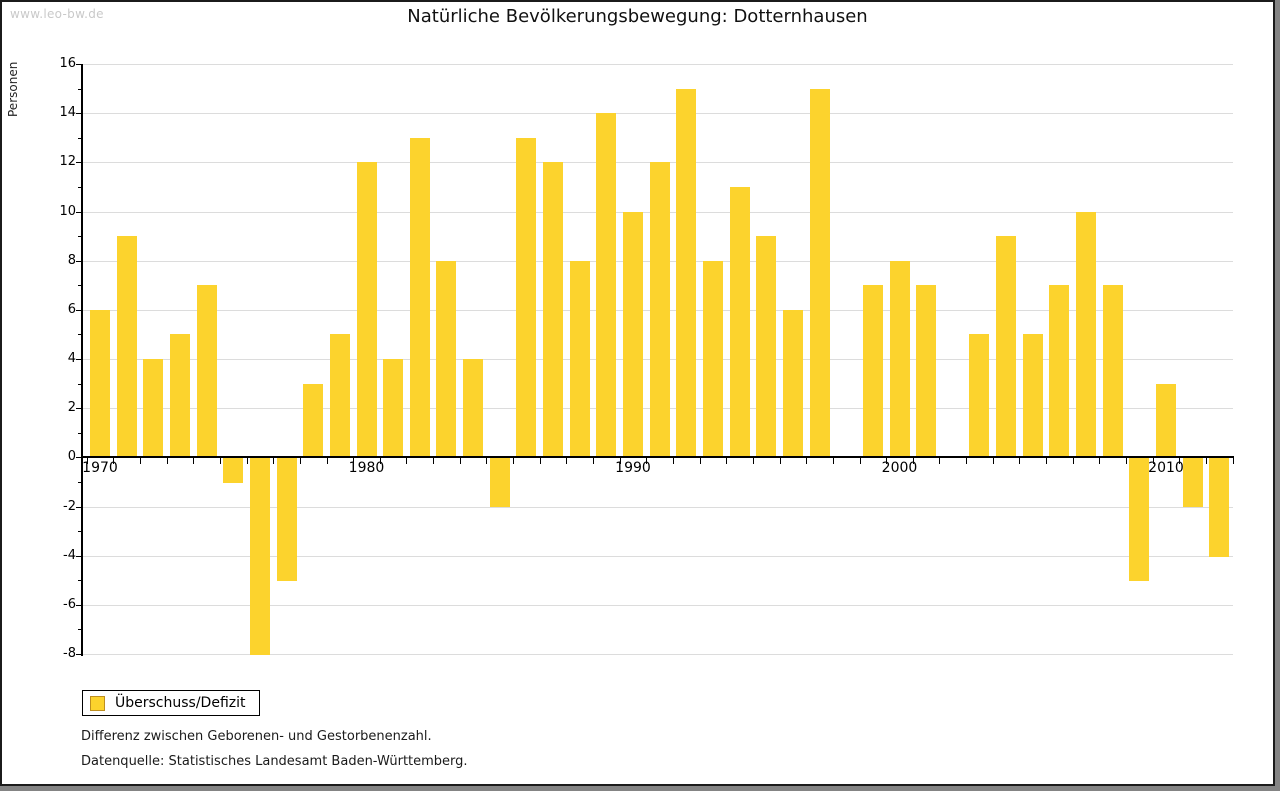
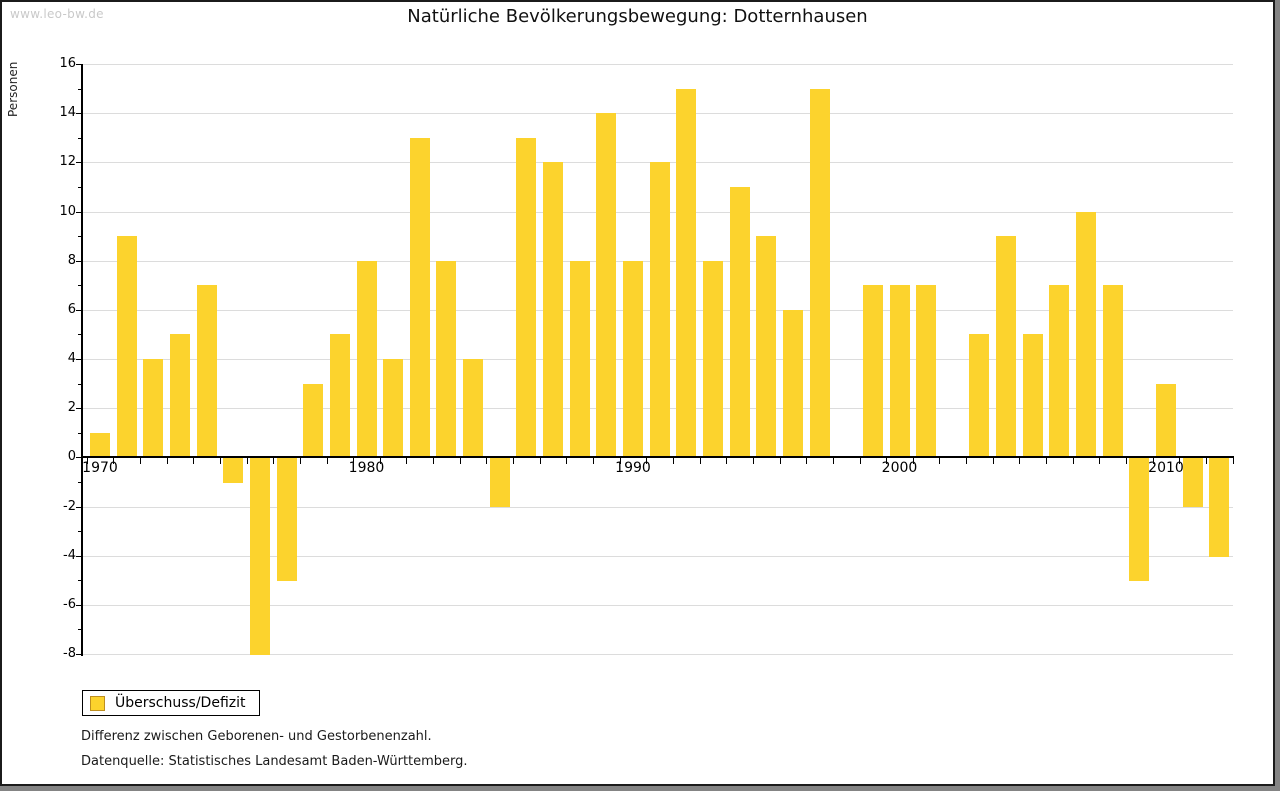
1970: 6 -> 1
1980: 12 -> 8
1990: 10 -> 8
2000: 8 -> 7
